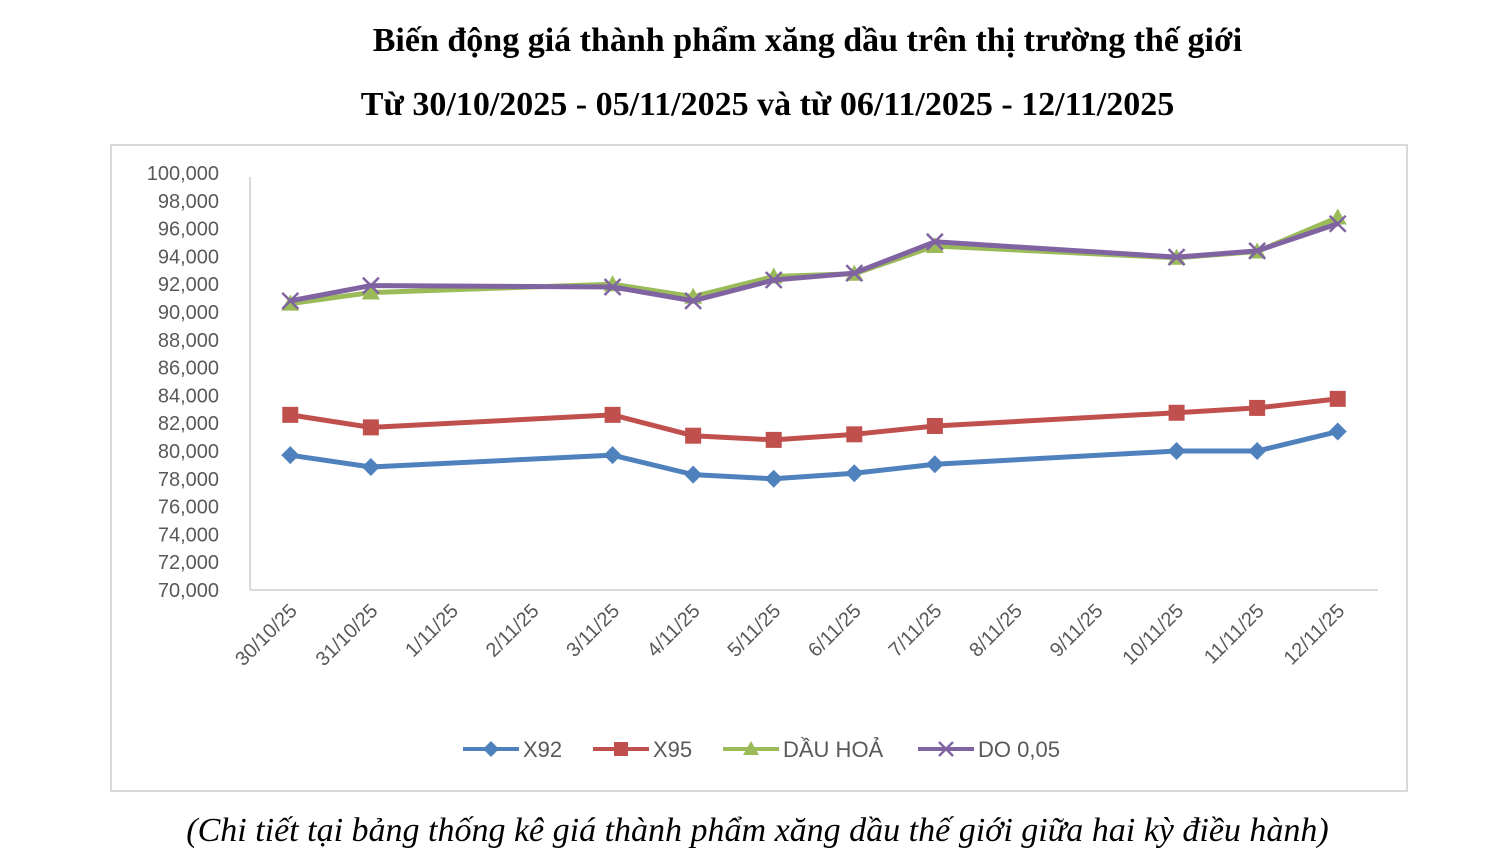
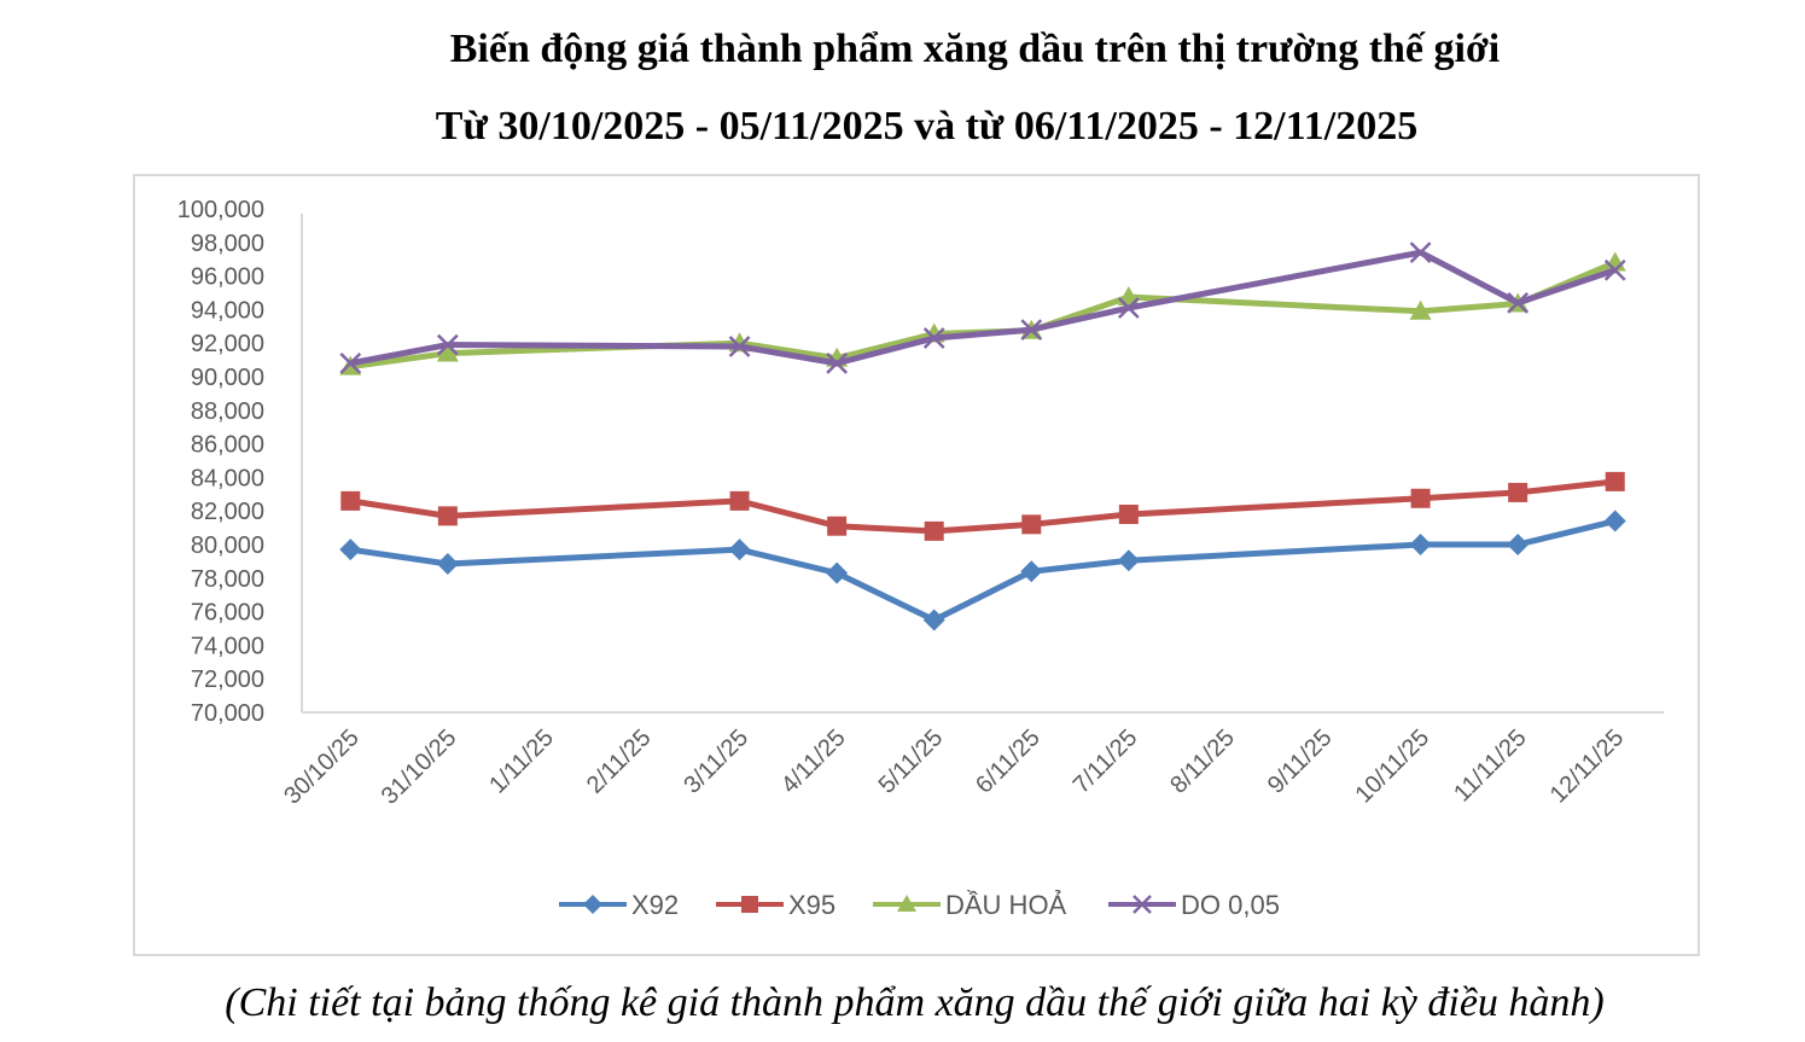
X92/5/11/25: 78000 -> 75500
DO 0,05/7/11/25: 95000 -> 94100
DO 0,05/10/11/25: 94000 -> 97400
